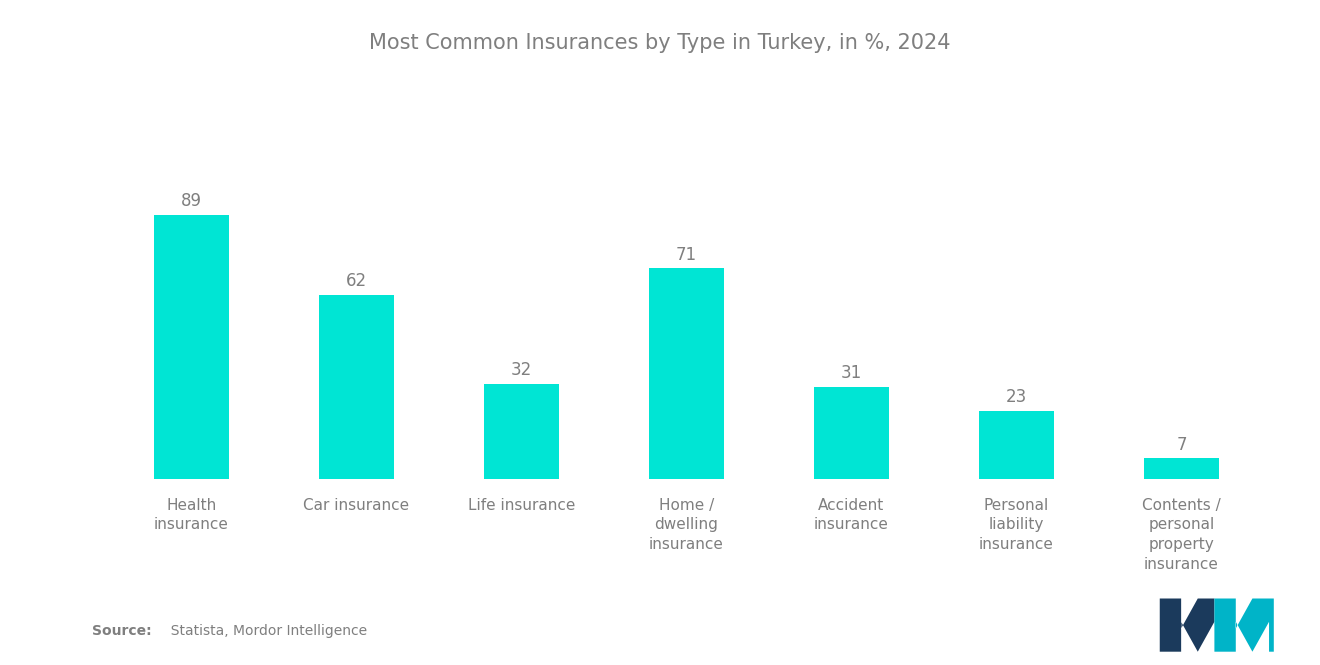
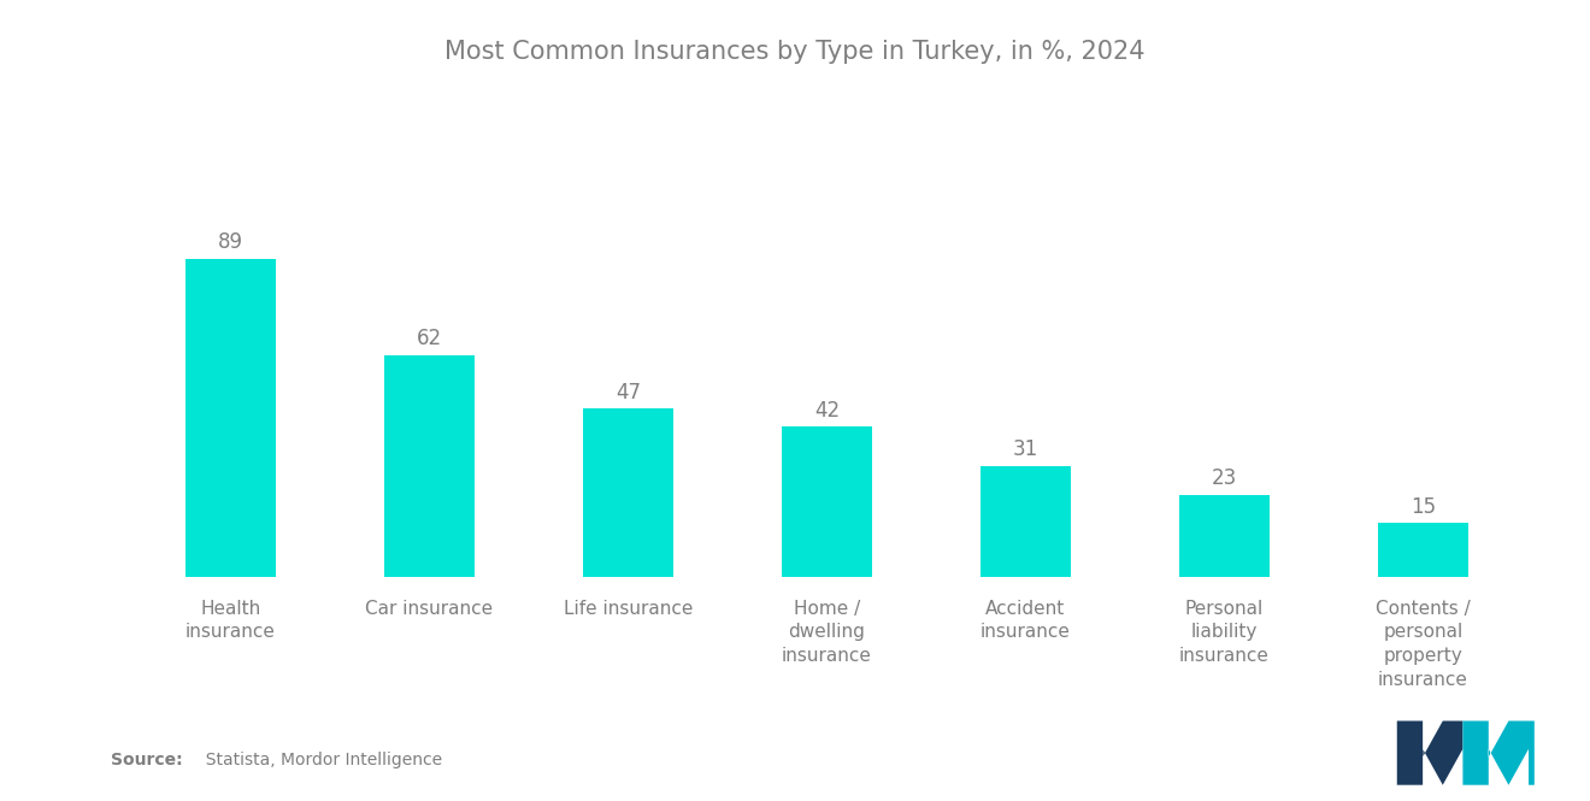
Life insurance: 32 -> 47
Home / dwelling insurance: 71 -> 42
Contents / personal property insurance: 7 -> 15
